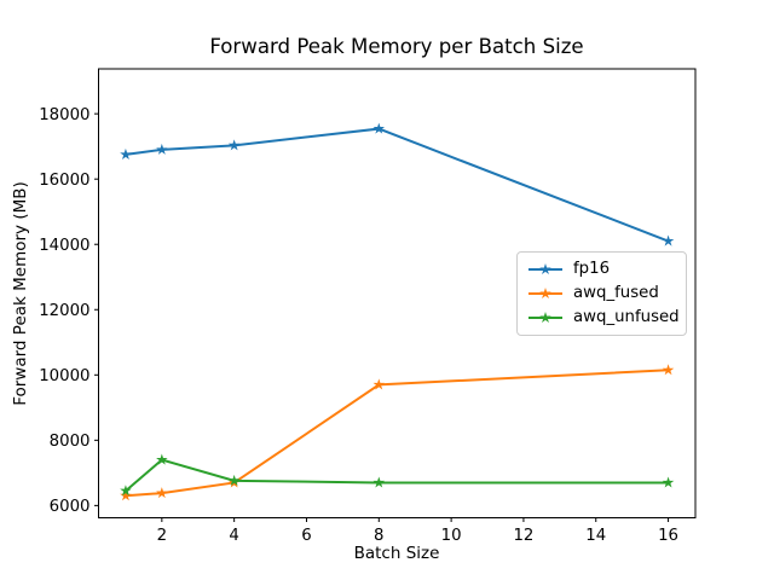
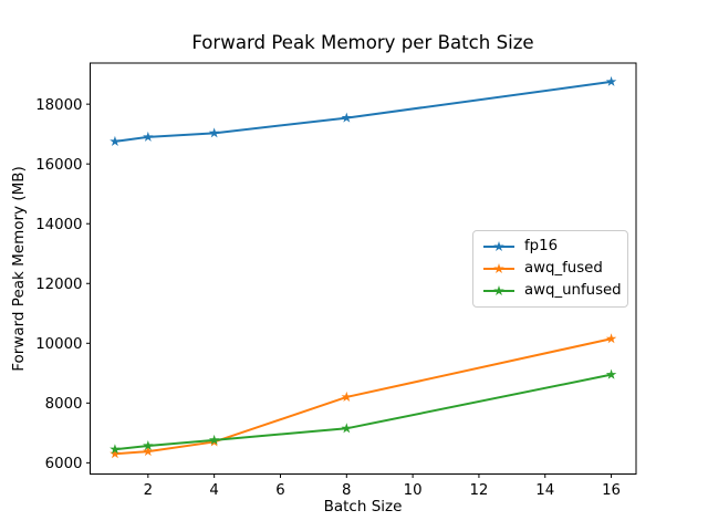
awq_unfused/2: 7400 -> 6600
awq_fused/8: 9700 -> 8200
awq_unfused/8: 6700 -> 7200
fp16/16: 14100 -> 18800
awq_unfused/16: 6700 -> 9000
